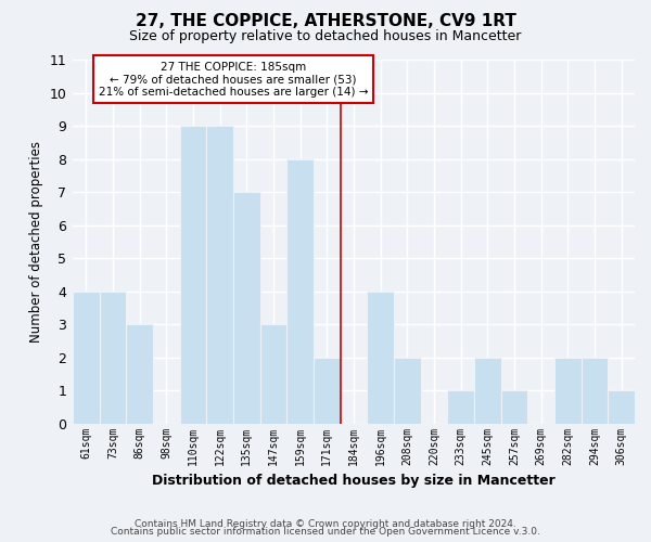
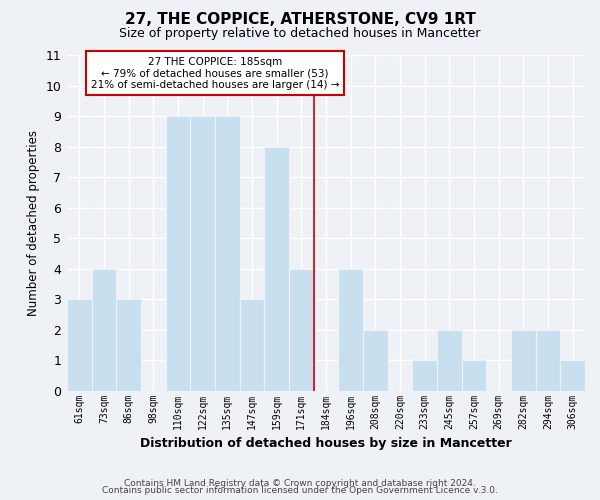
61sqm: 4 -> 3
135sqm: 7 -> 9
171sqm: 2 -> 4
